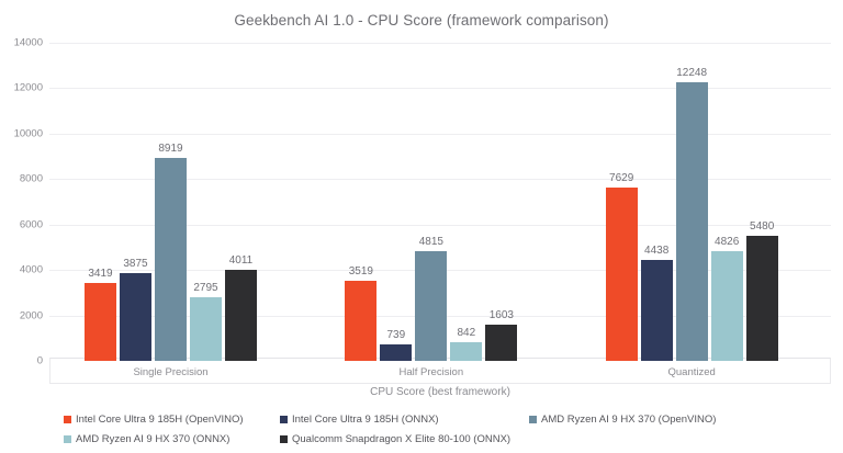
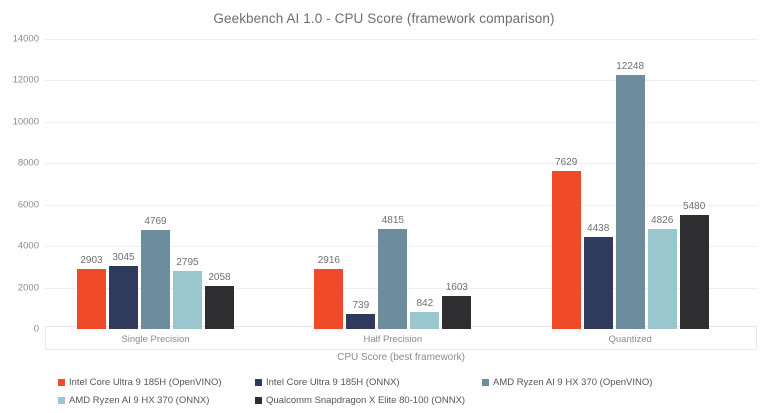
Intel Core Ultra 9 185H (OpenVINO)/Single Precision: 3419 -> 2903
Intel Core Ultra 9 185H (ONNX)/Single Precision: 3875 -> 3045
AMD Ryzen AI 9 HX 370 (OpenVINO)/Single Precision: 8919 -> 4769
Qualcomm Snapdragon X Elite 80-100 (ONNX)/Single Precision: 4011 -> 2058
Intel Core Ultra 9 185H (OpenVINO)/Half Precision: 3519 -> 2916
